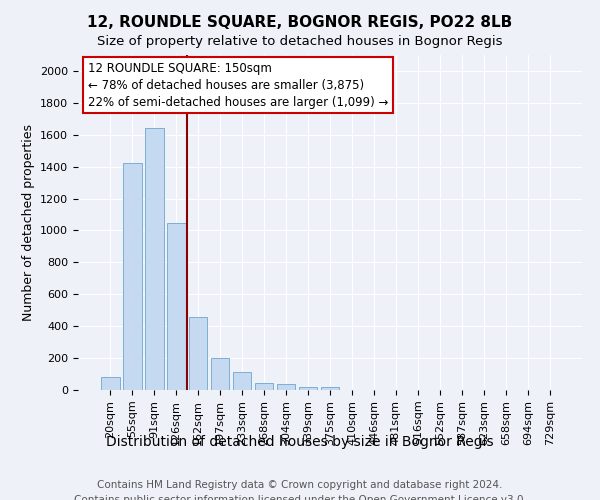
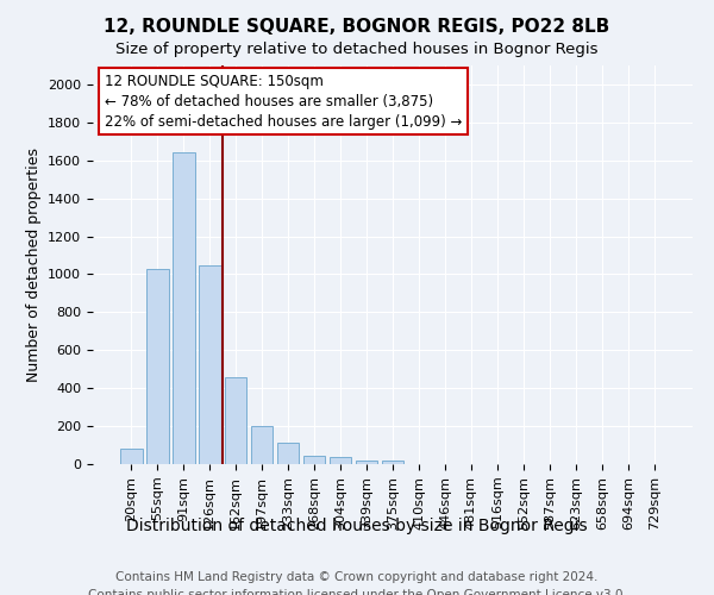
55sqm: 1420 -> 1030
